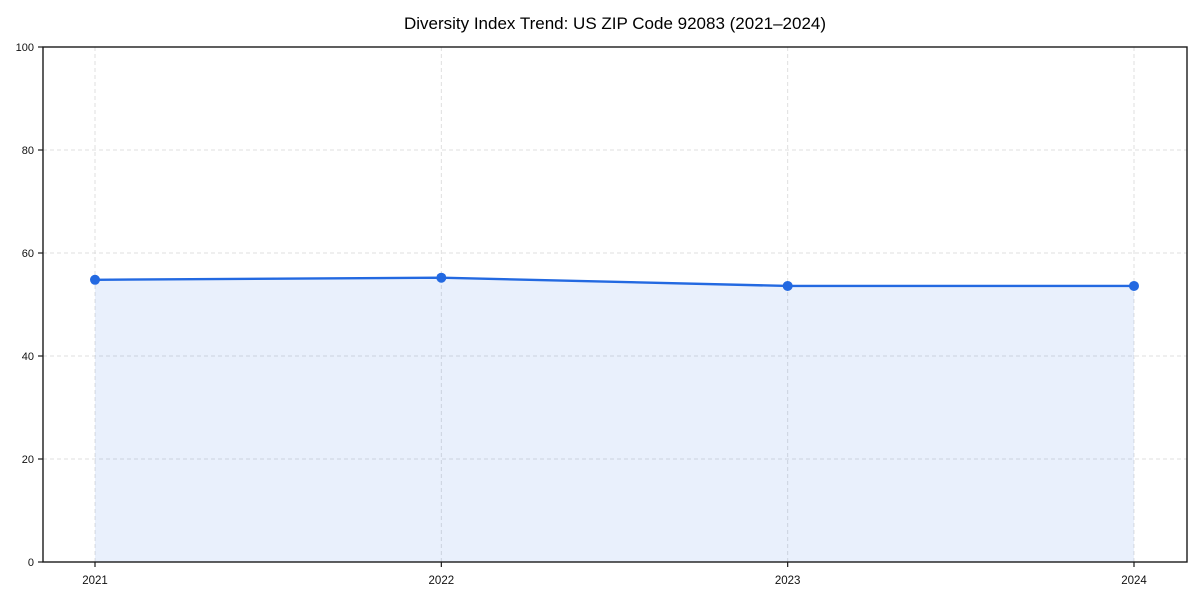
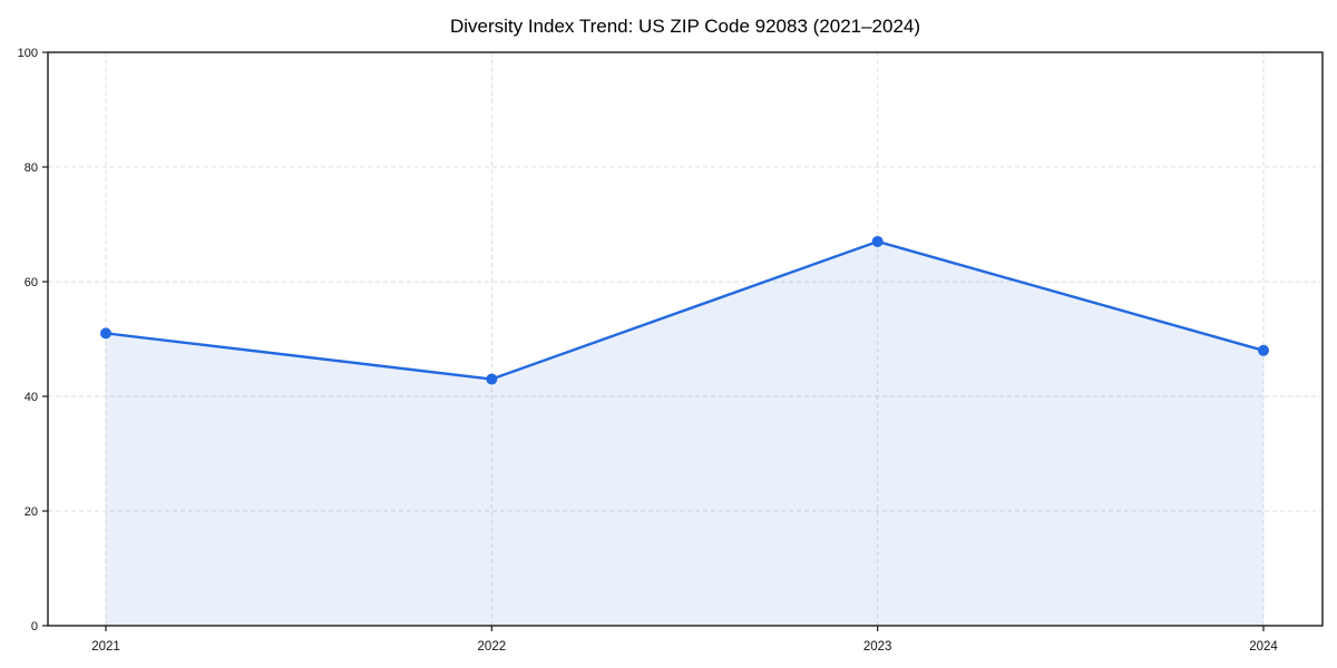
2021: 55 -> 51
2022: 55 -> 43
2023: 54 -> 67
2024: 54 -> 48
